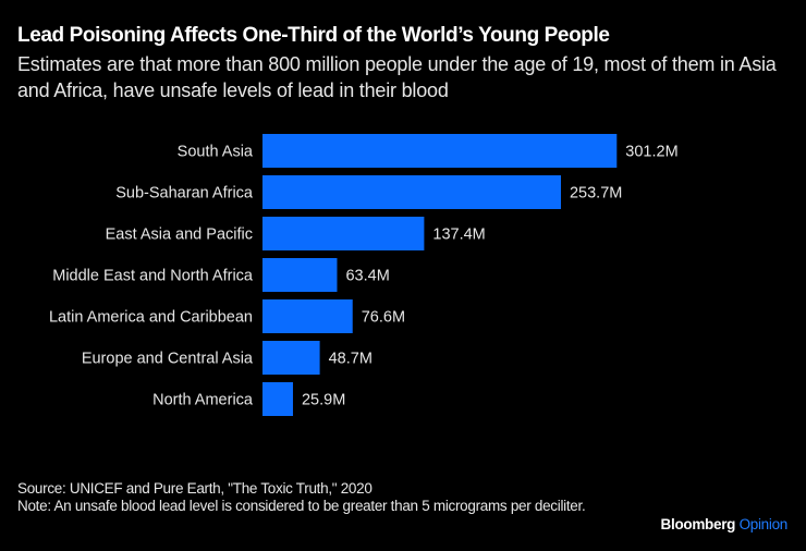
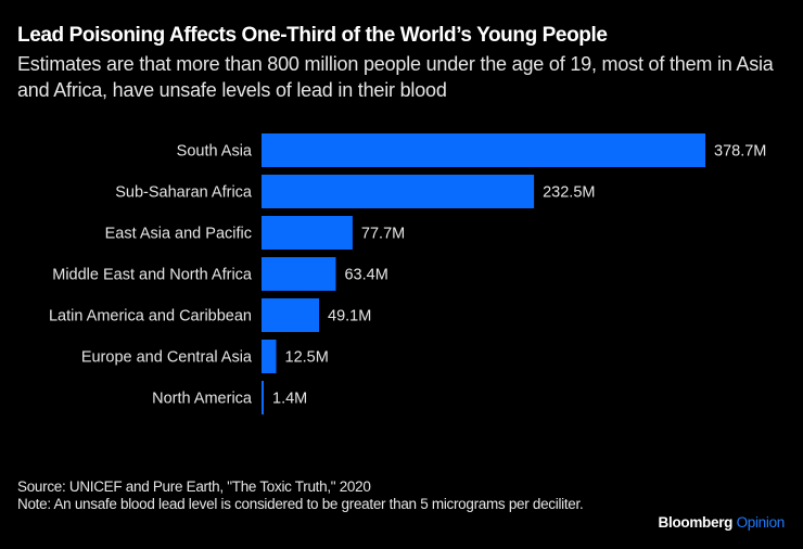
South Asia: 301.2M -> 378.7M
Sub-Saharan Africa: 253.7M -> 232.5M
East Asia and Pacific: 137.4M -> 77.7M
Latin America and Caribbean: 76.6M -> 49.1M
Europe and Central Asia: 48.7M -> 12.5M
North America: 25.9M -> 1.4M
